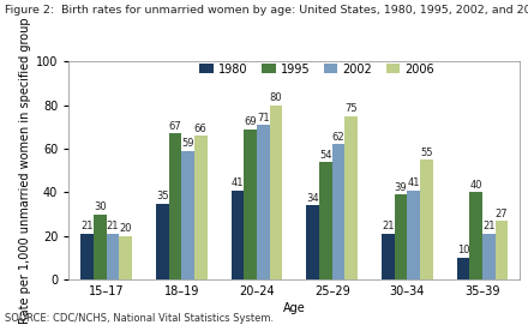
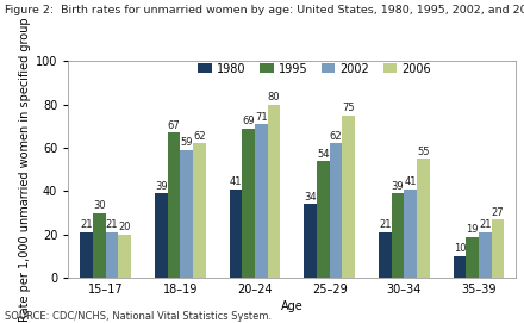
1980/18–19: 35 -> 39
2006/18–19: 66 -> 62
1995/35–39: 40 -> 19
